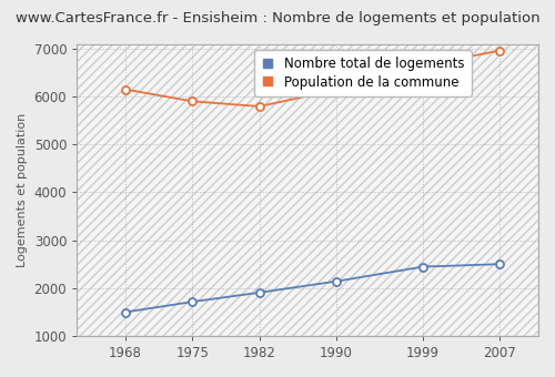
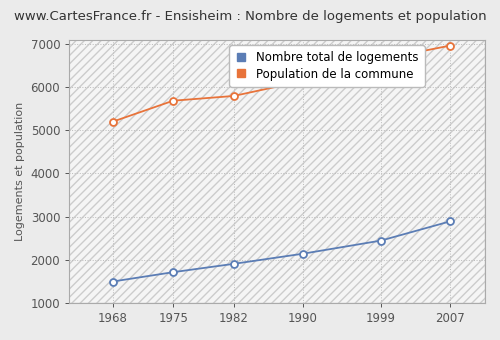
Population de la commune/1968: 6150 -> 5200
Population de la commune/1975: 5900 -> 5680
Nombre total de logements/2007: 2500 -> 2890
